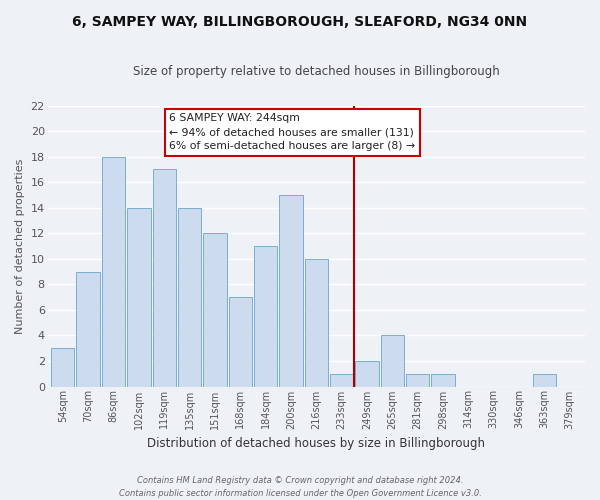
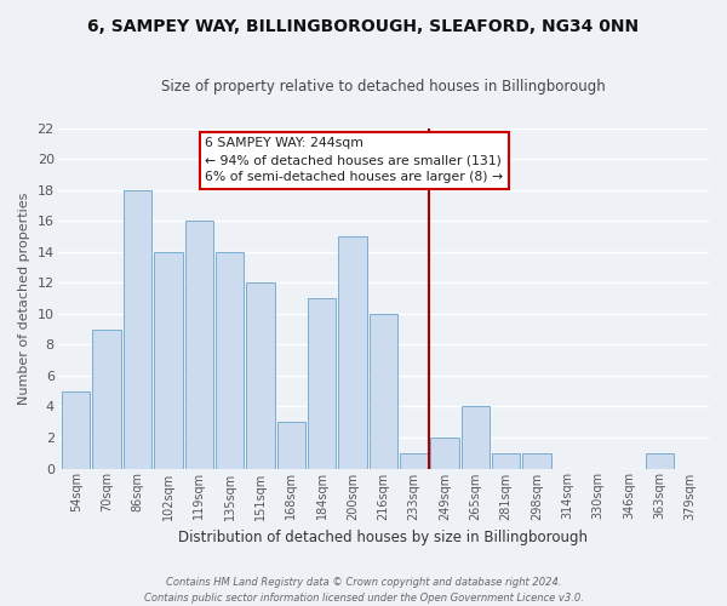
54sqm: 3 -> 5
119sqm: 17 -> 16
168sqm: 7 -> 3
